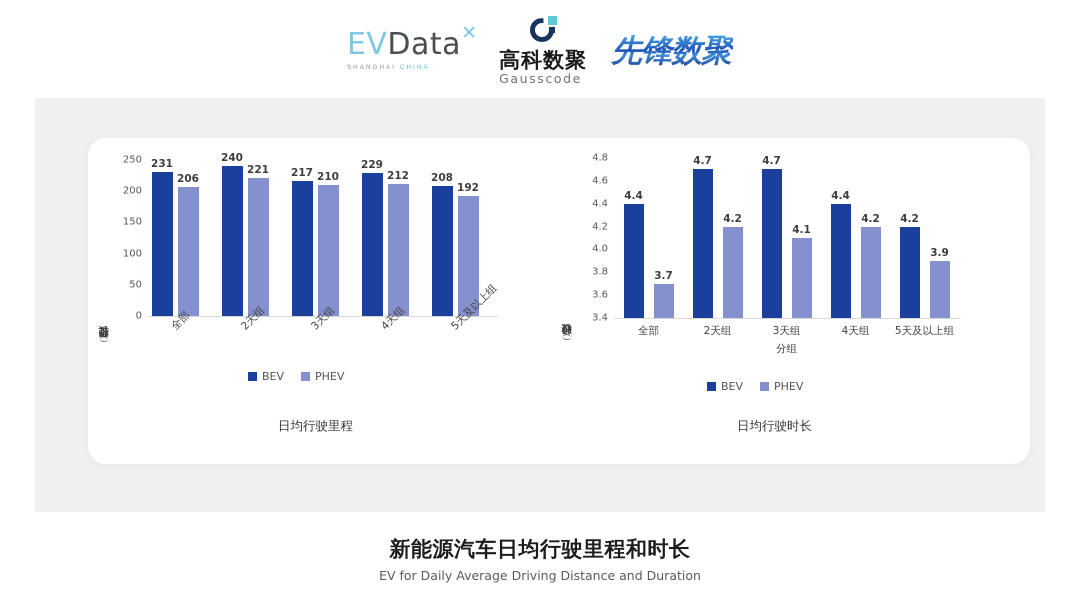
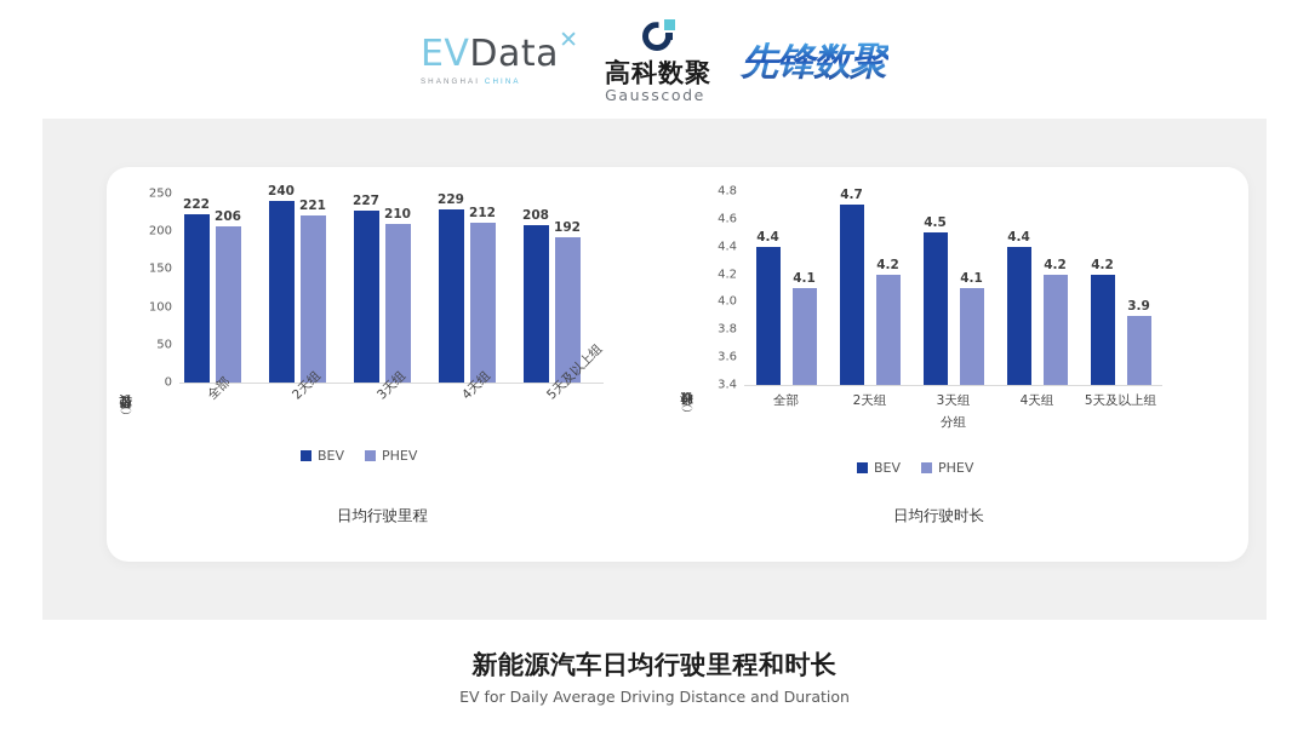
日均行驶里程/BEV/全部: 231 -> 222
日均行驶里程/BEV/3天组: 217 -> 227
日均行驶时长/PHEV/全部: 3.7 -> 4.1
日均行驶时长/BEV/3天组: 4.7 -> 4.5
